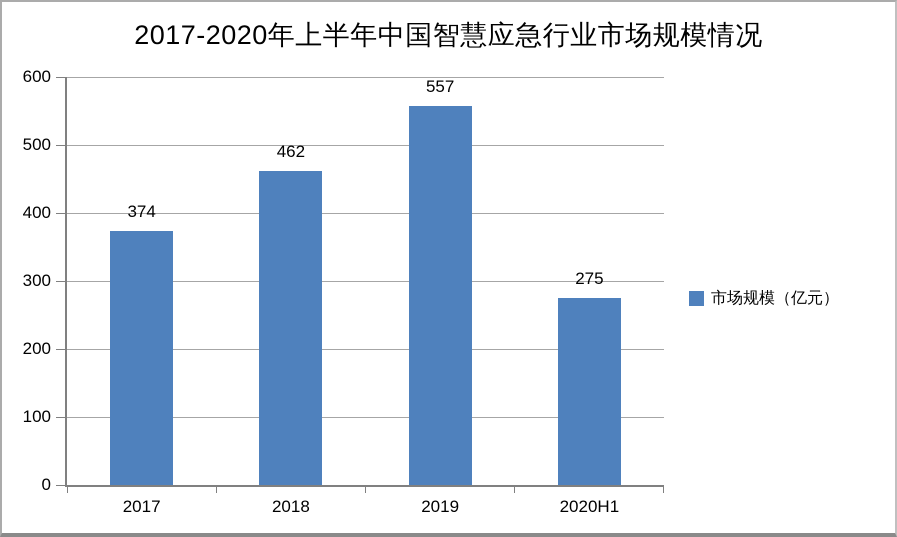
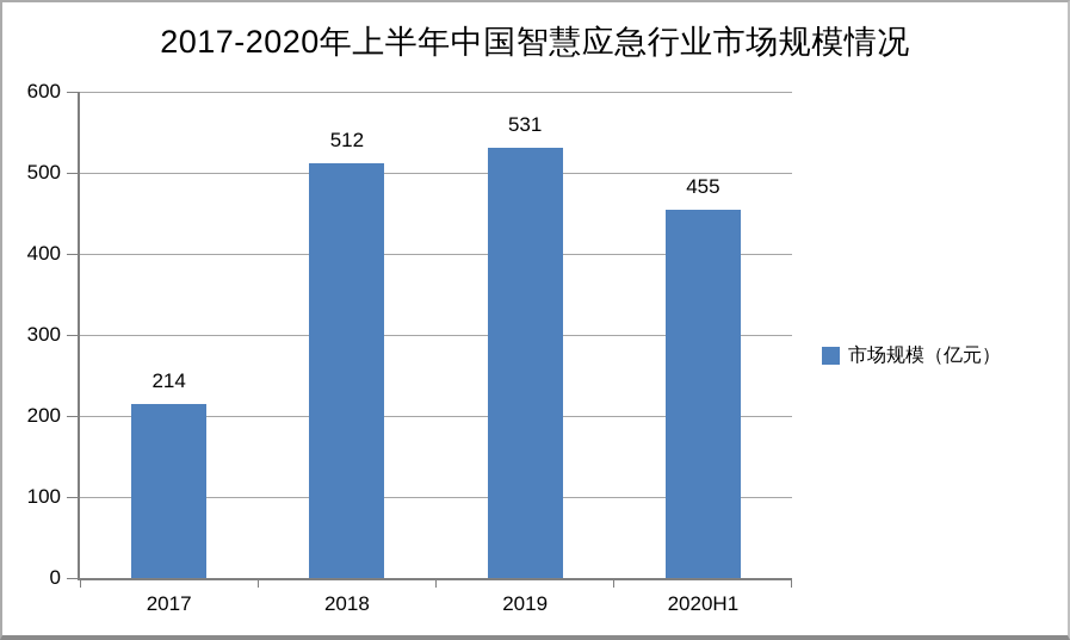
2017: 374 -> 214
2018: 462 -> 512
2019: 557 -> 531
2020H1: 275 -> 455
